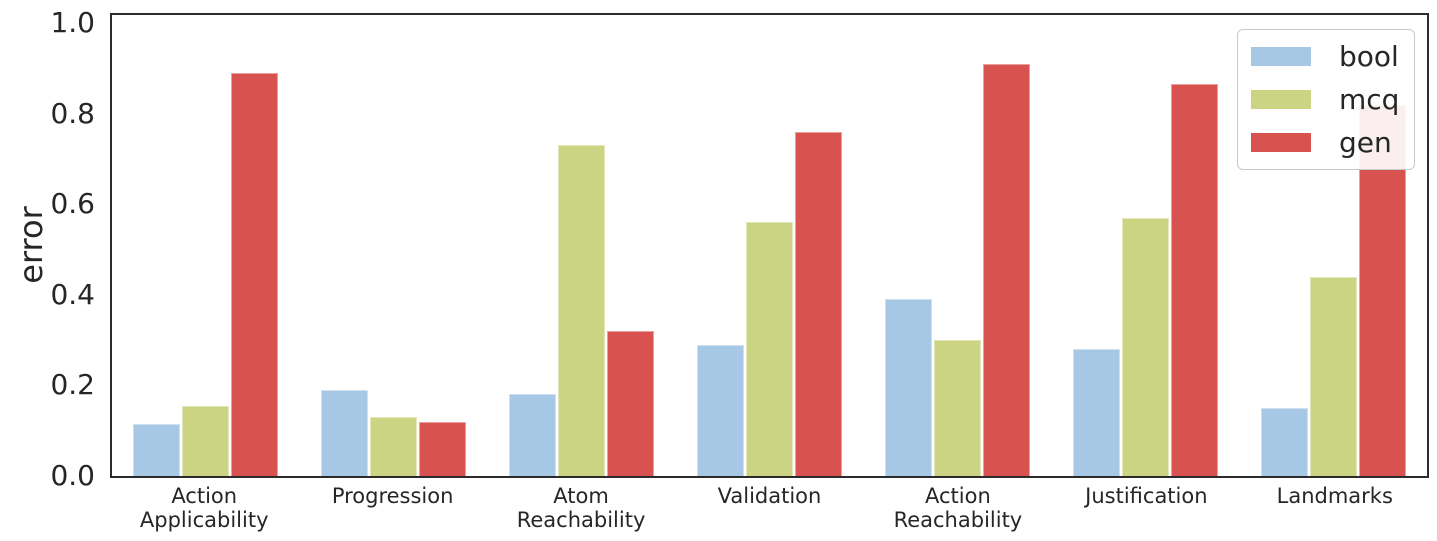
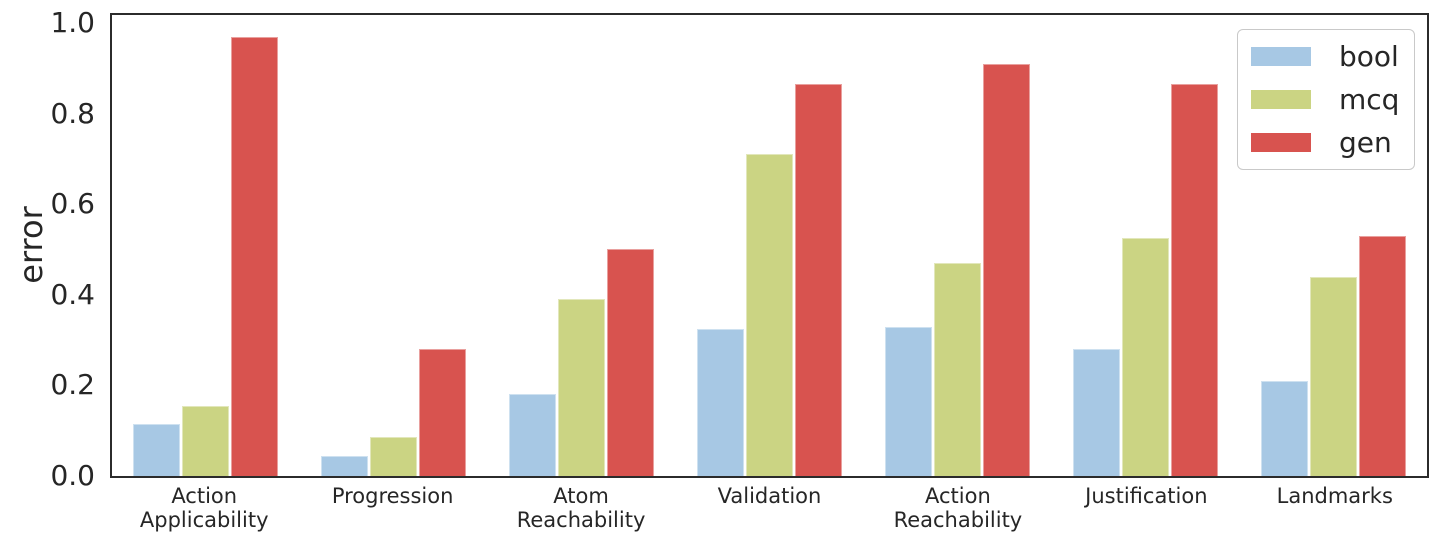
gen/Action Applicability: 0.89 -> 0.97
bool/Progression: 0.19 -> 0.04
mcq/Progression: 0.13 -> 0.09
gen/Progression: 0.12 -> 0.28
mcq/Atom Reachability: 0.73 -> 0.39
gen/Atom Reachability: 0.32 -> 0.50
bool/Validation: 0.29 -> 0.33
mcq/Validation: 0.56 -> 0.71
gen/Validation: 0.76 -> 0.86
bool/Action Reachability: 0.39 -> 0.33
mcq/Action Reachability: 0.30 -> 0.47
mcq/Justification: 0.57 -> 0.53
bool/Landmarks: 0.15 -> 0.21
gen/Landmarks: 0.82 -> 0.53
